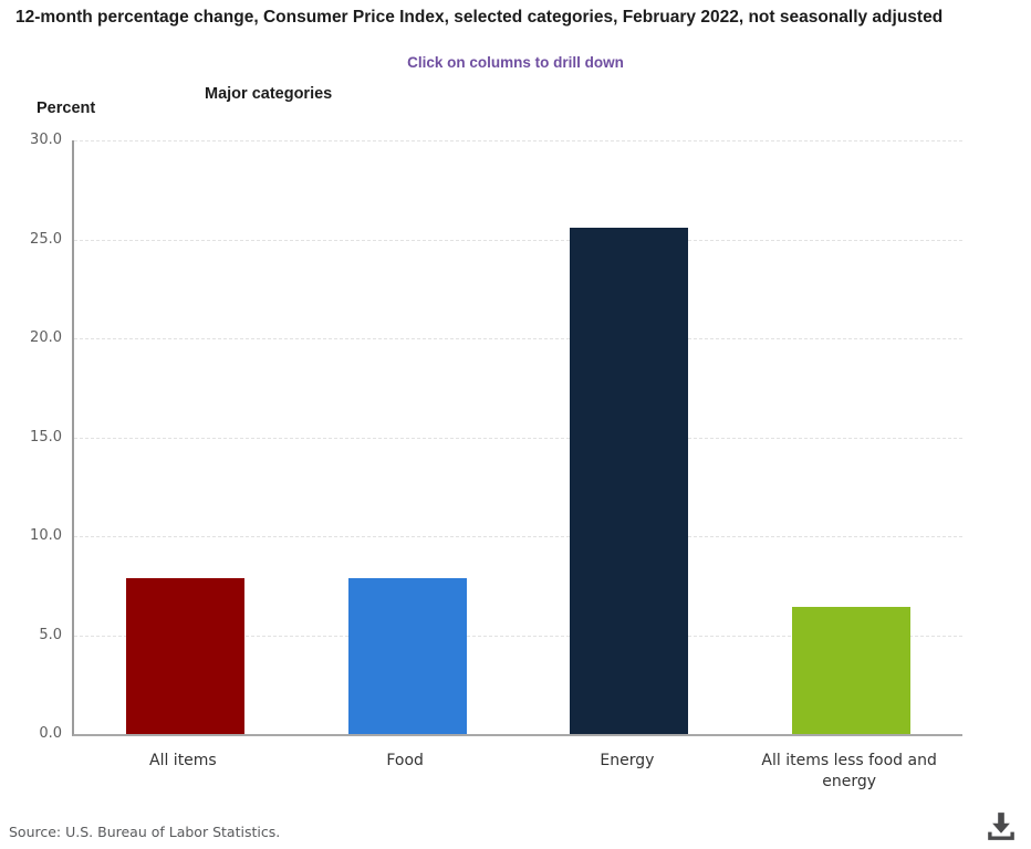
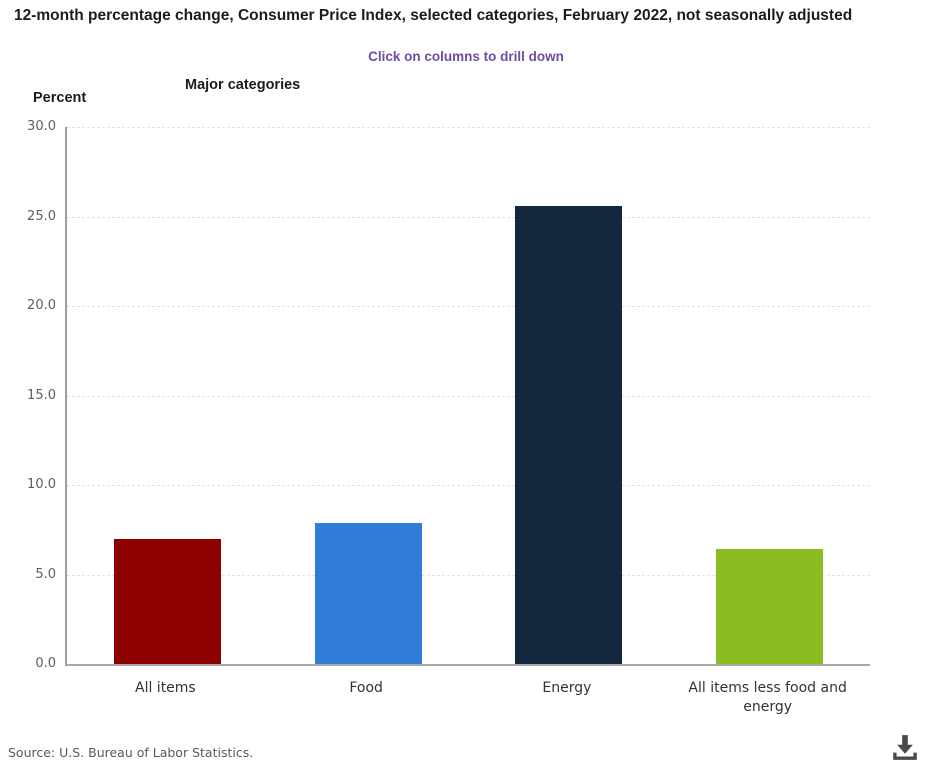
All items: 7.9 -> 7.0
